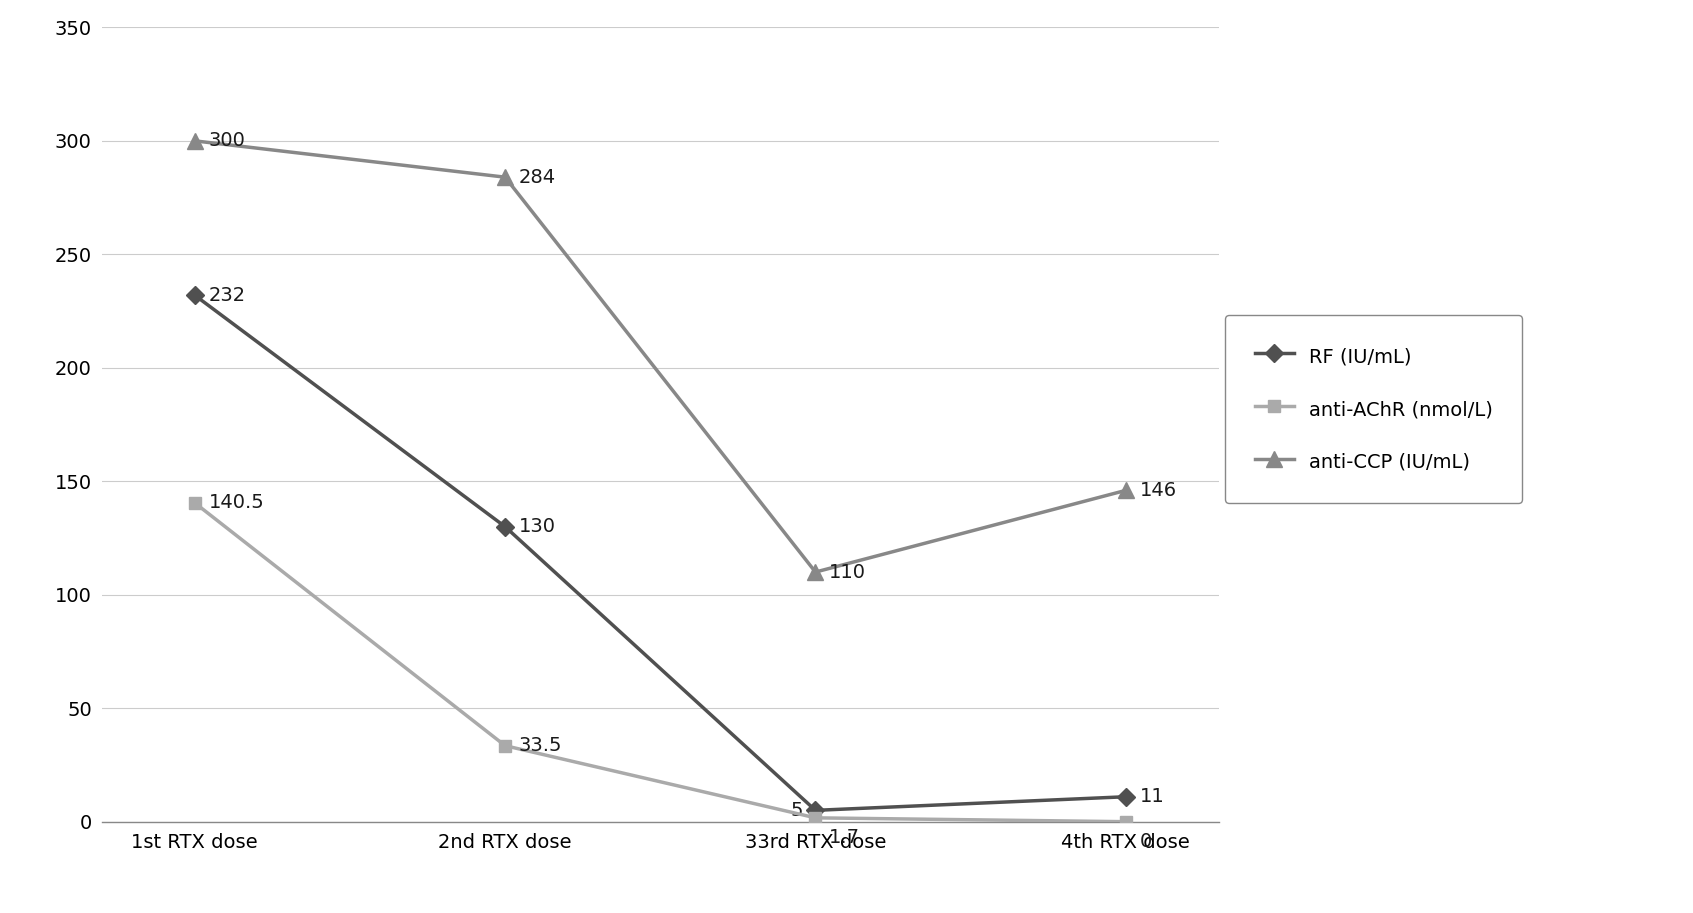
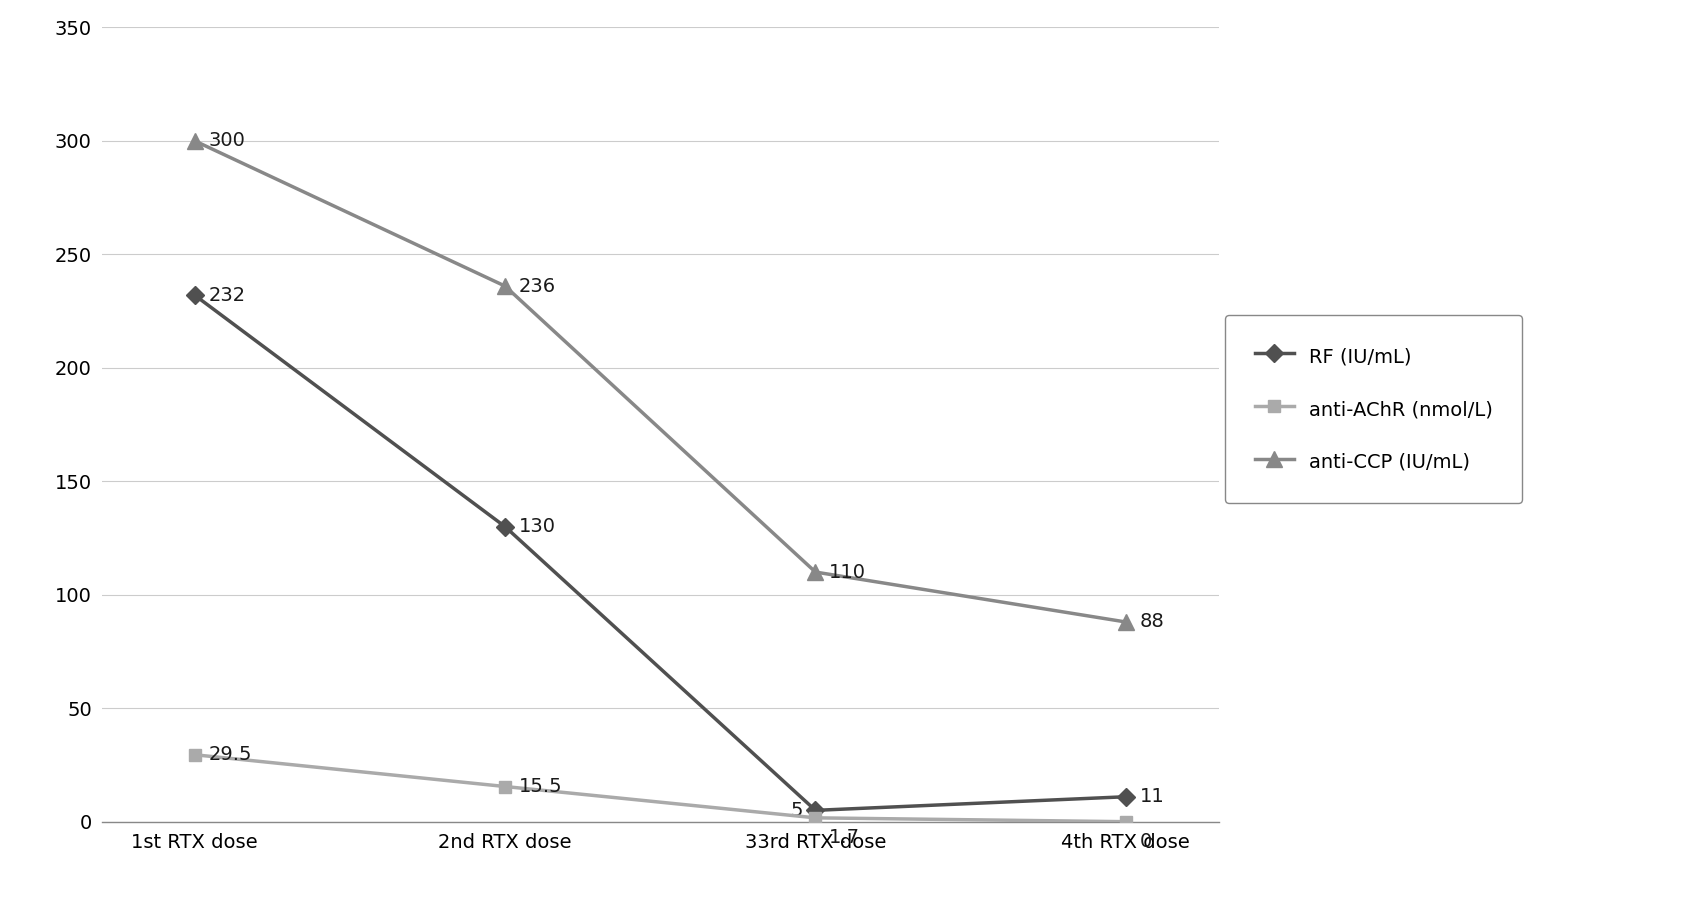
anti-AChR (nmol/L)/1st RTX dose: 140.5 -> 29.5
anti-AChR (nmol/L)/2nd RTX dose: 33.5 -> 15.5
anti-CCP (IU/mL)/2nd RTX dose: 284 -> 236
anti-CCP (IU/mL)/4th RTX dose: 146 -> 88
